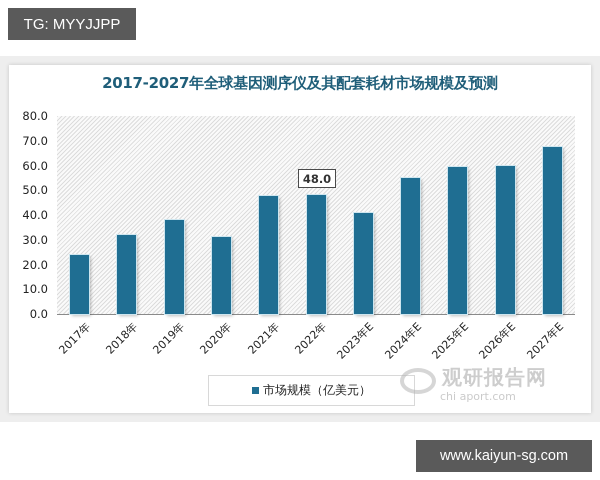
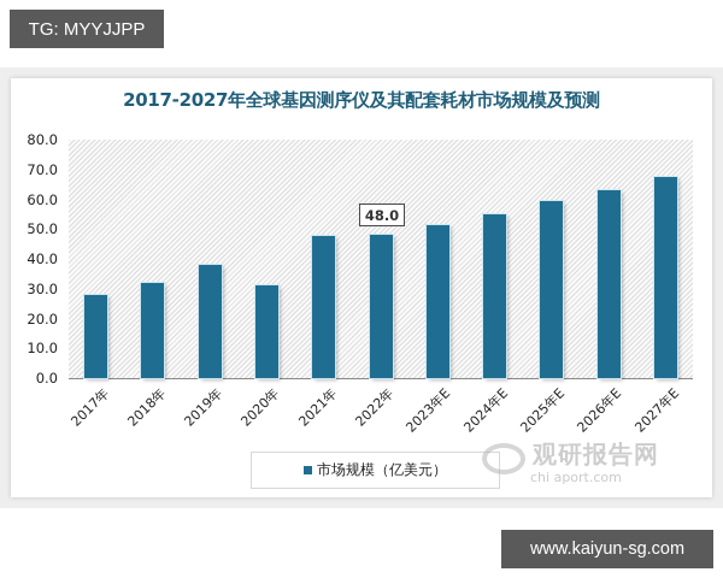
2017年: 24 -> 28
2023年E: 41 -> 51
2026年E: 60 -> 63
